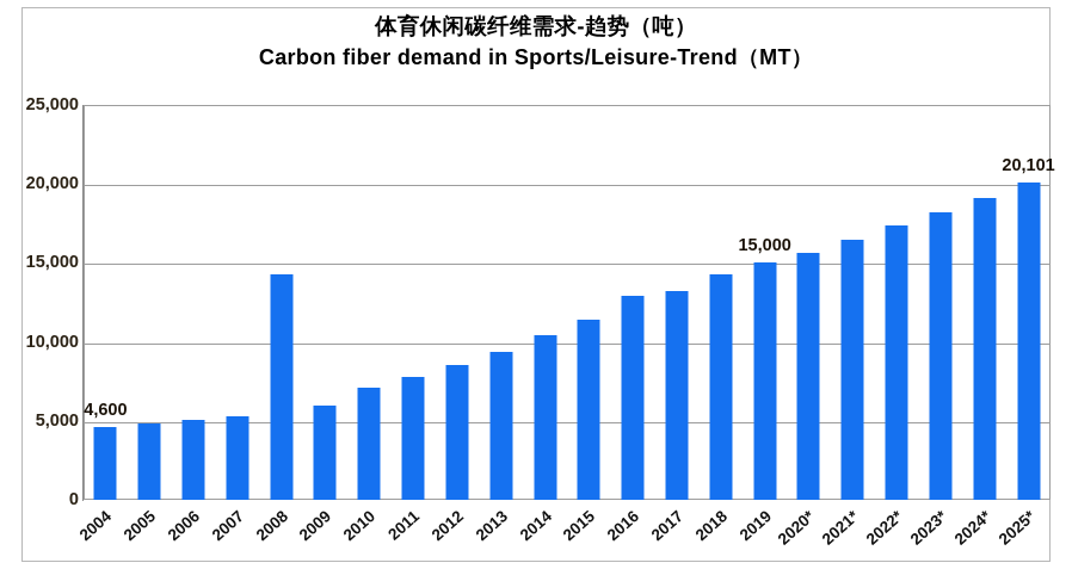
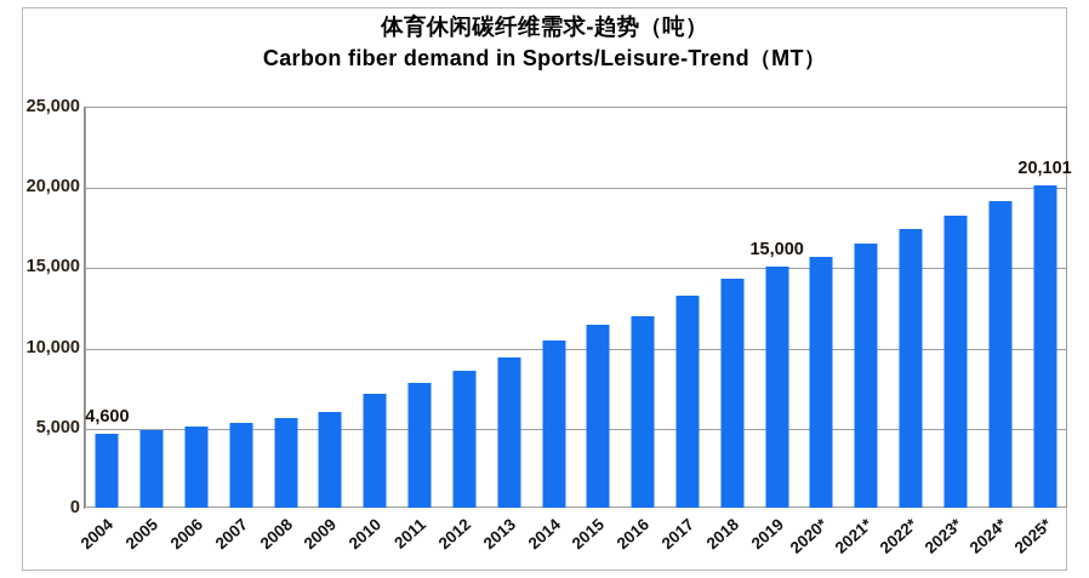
2008: 14300 -> 5600
2016: 12900 -> 11900
